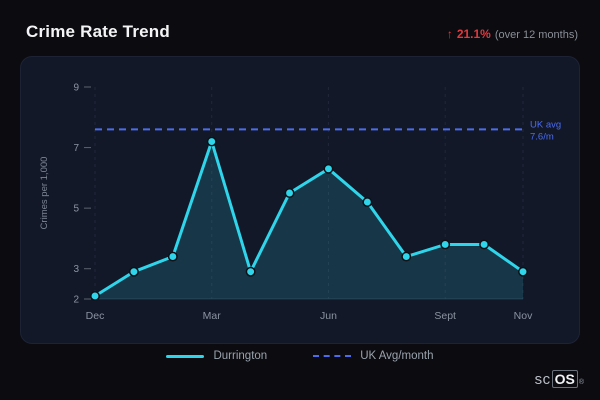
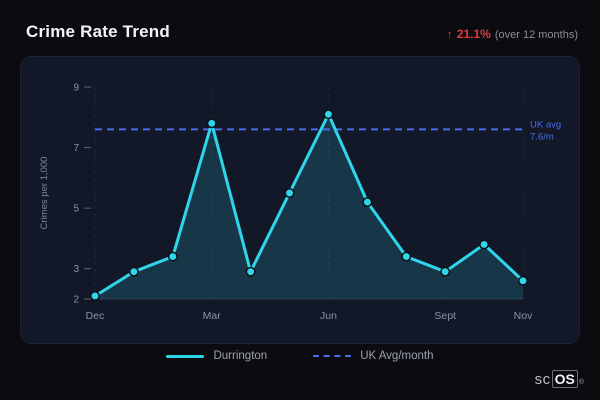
Mar: 7.2 -> 7.8
Jun: 6.3 -> 8.1
Sept: 3.8 -> 2.9
Nov: 2.9 -> 2.6
